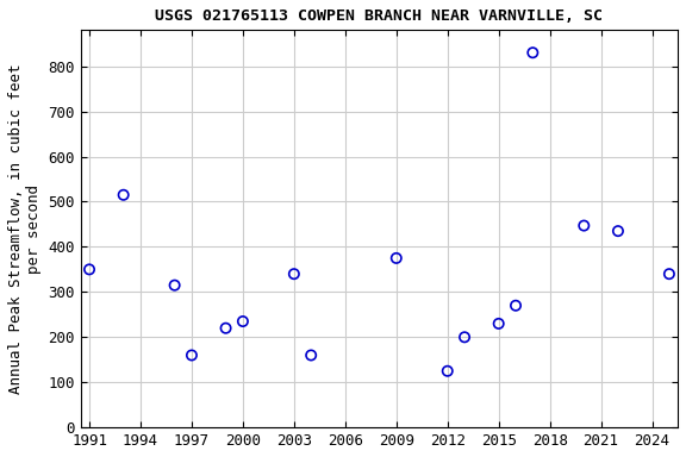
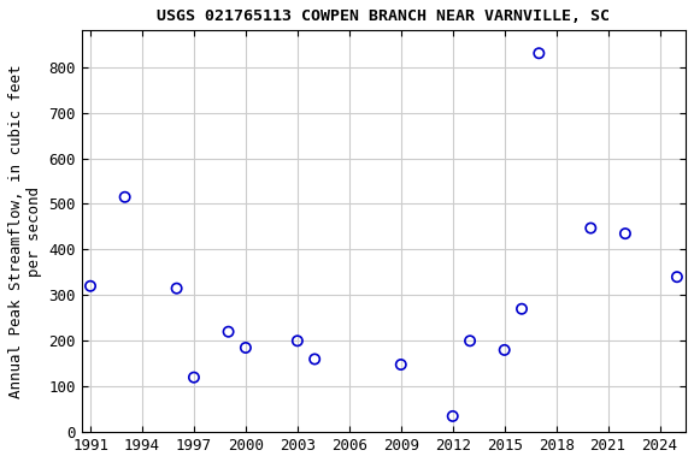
1991: 350 -> 320
1997: 160 -> 120
2000: 235 -> 185
2003: 340 -> 200
2009: 375 -> 148
2012: 125 -> 35
2015: 230 -> 180
